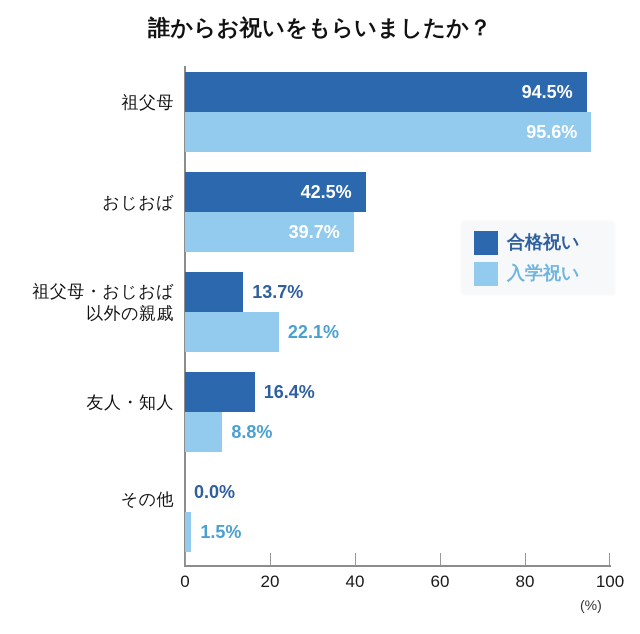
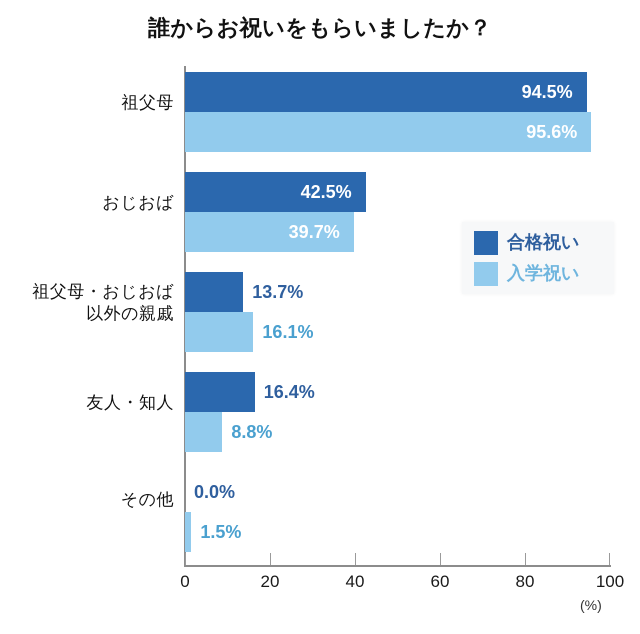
入学祝い/祖父母・おじおば 以外の親戚: 22.1% -> 16.1%
